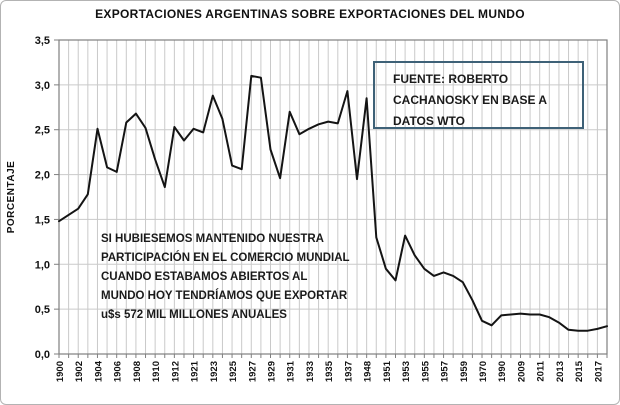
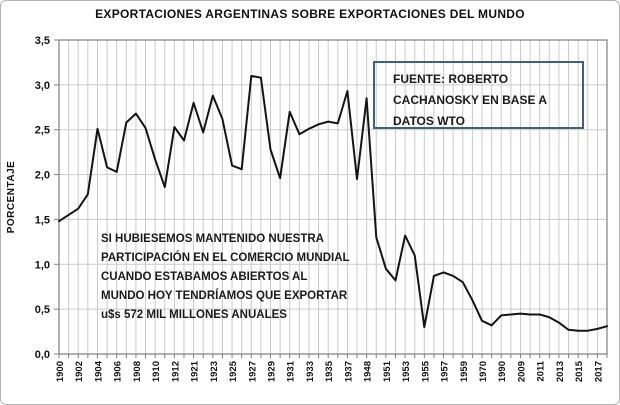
1921: 2,5 -> 2,8
1955: 0,9 -> 0,3
